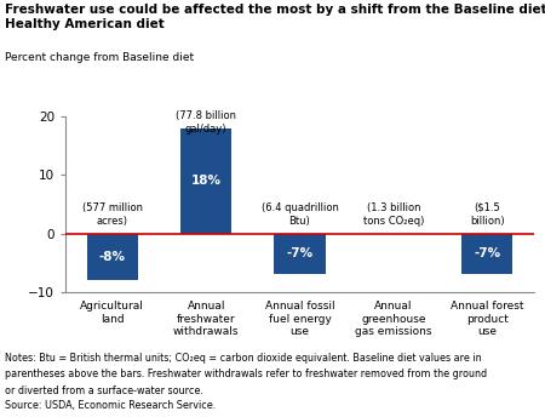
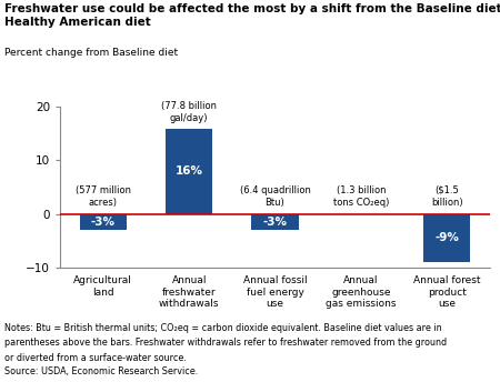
Agricultural land: -8% -> -3%
Annual freshwater withdrawals: 18% -> 16%
Annual fossil fuel energy use: -7% -> -3%
Annual forest product use: -7% -> -9%
